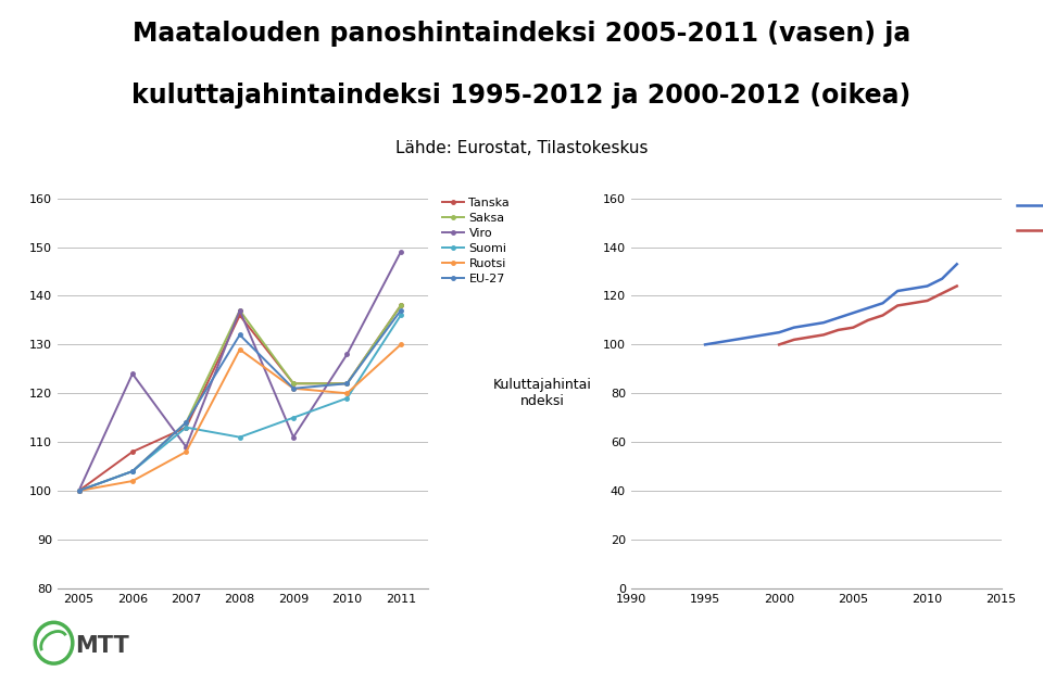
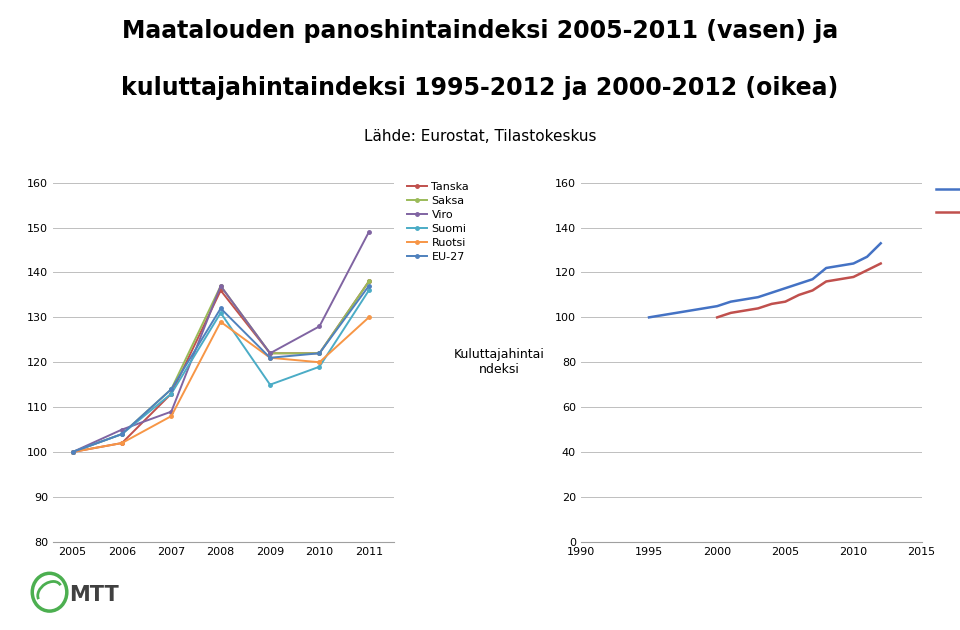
Tanska/2006: 108 -> 102
Viro/2006: 124 -> 105
Suomi/2008: 111 -> 131
Viro/2009: 111 -> 122
